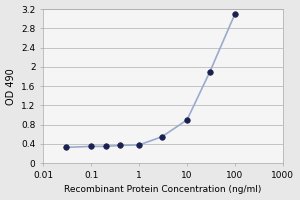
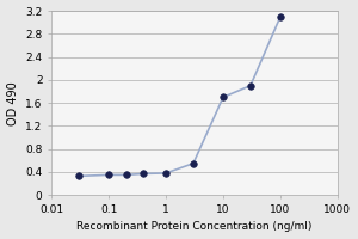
10: 0.90 -> 1.70
